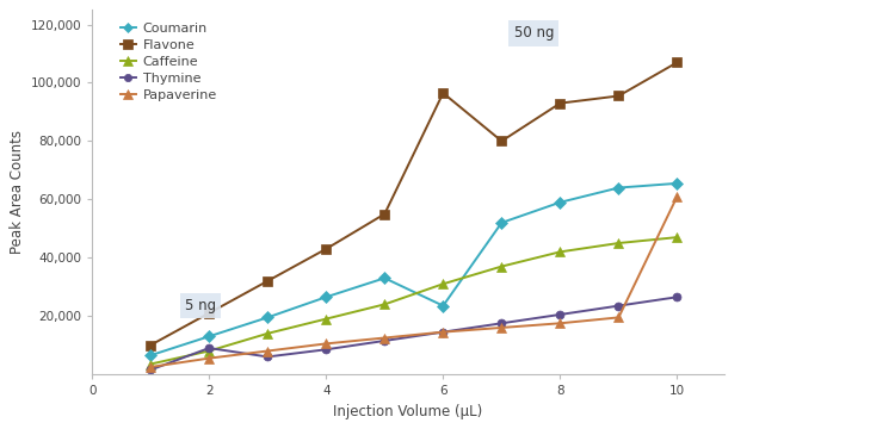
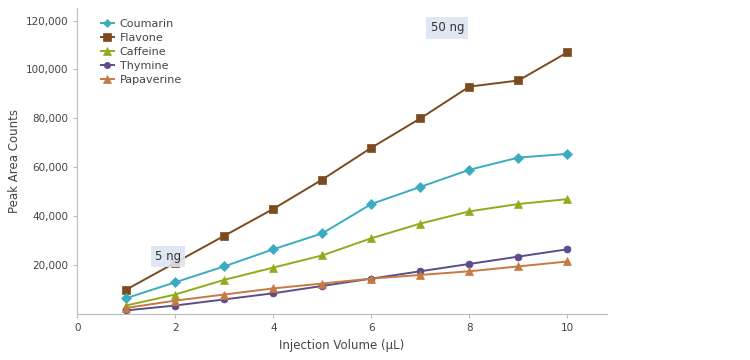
Thymine/2: 9,000 -> 3,500
Coumarin/6: 23,500 -> 45,000
Flavone/6: 96,500 -> 68,000
Papaverine/10: 61,000 -> 21,500
